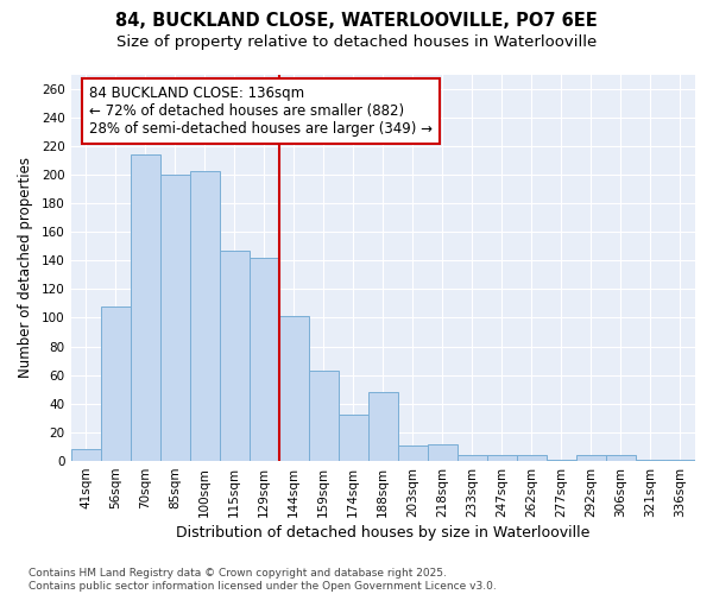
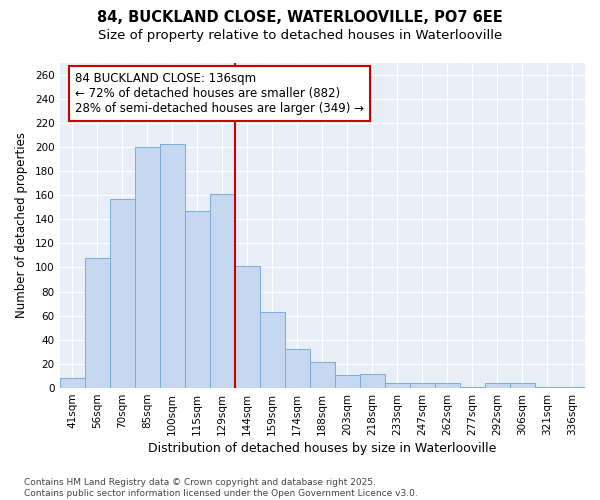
70sqm: 214 -> 157
129sqm: 142 -> 161
188sqm: 48 -> 22
